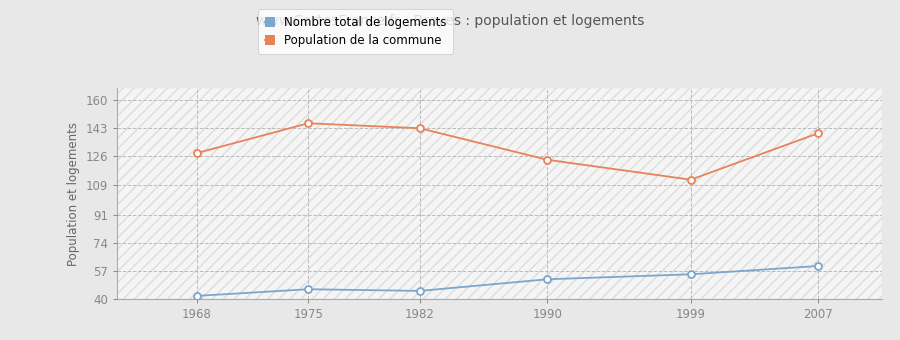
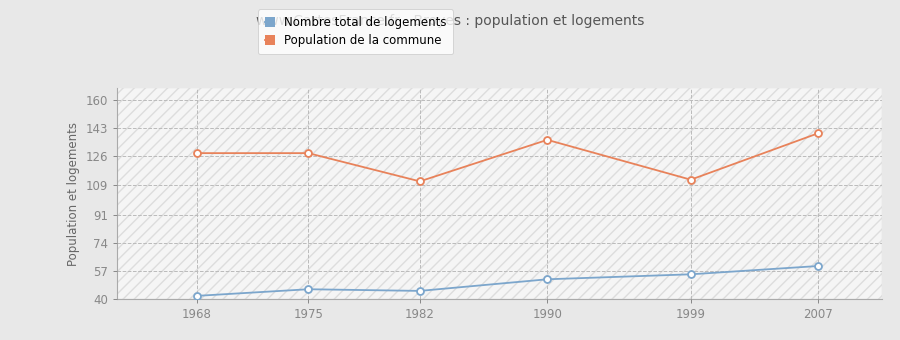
Population de la commune/1975: 146 -> 128
Population de la commune/1982: 143 -> 111
Population de la commune/1990: 124 -> 136
